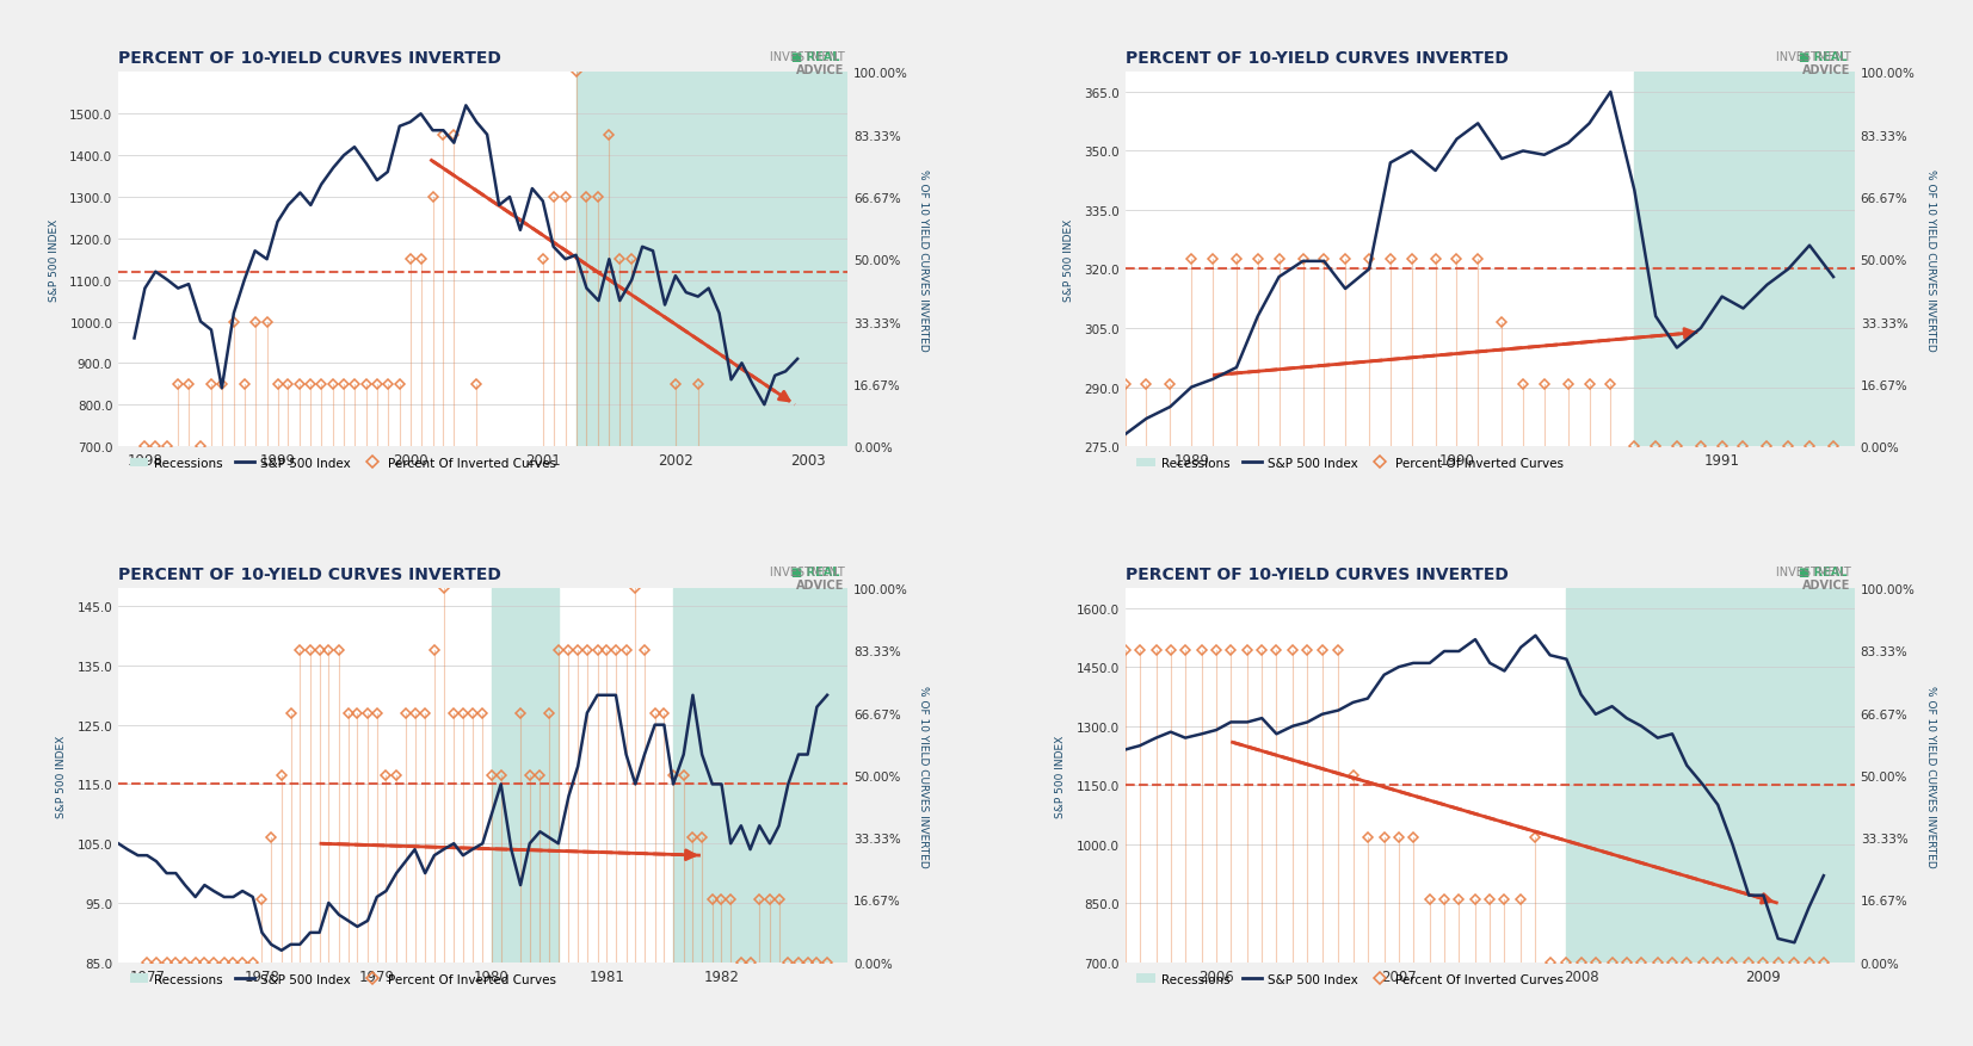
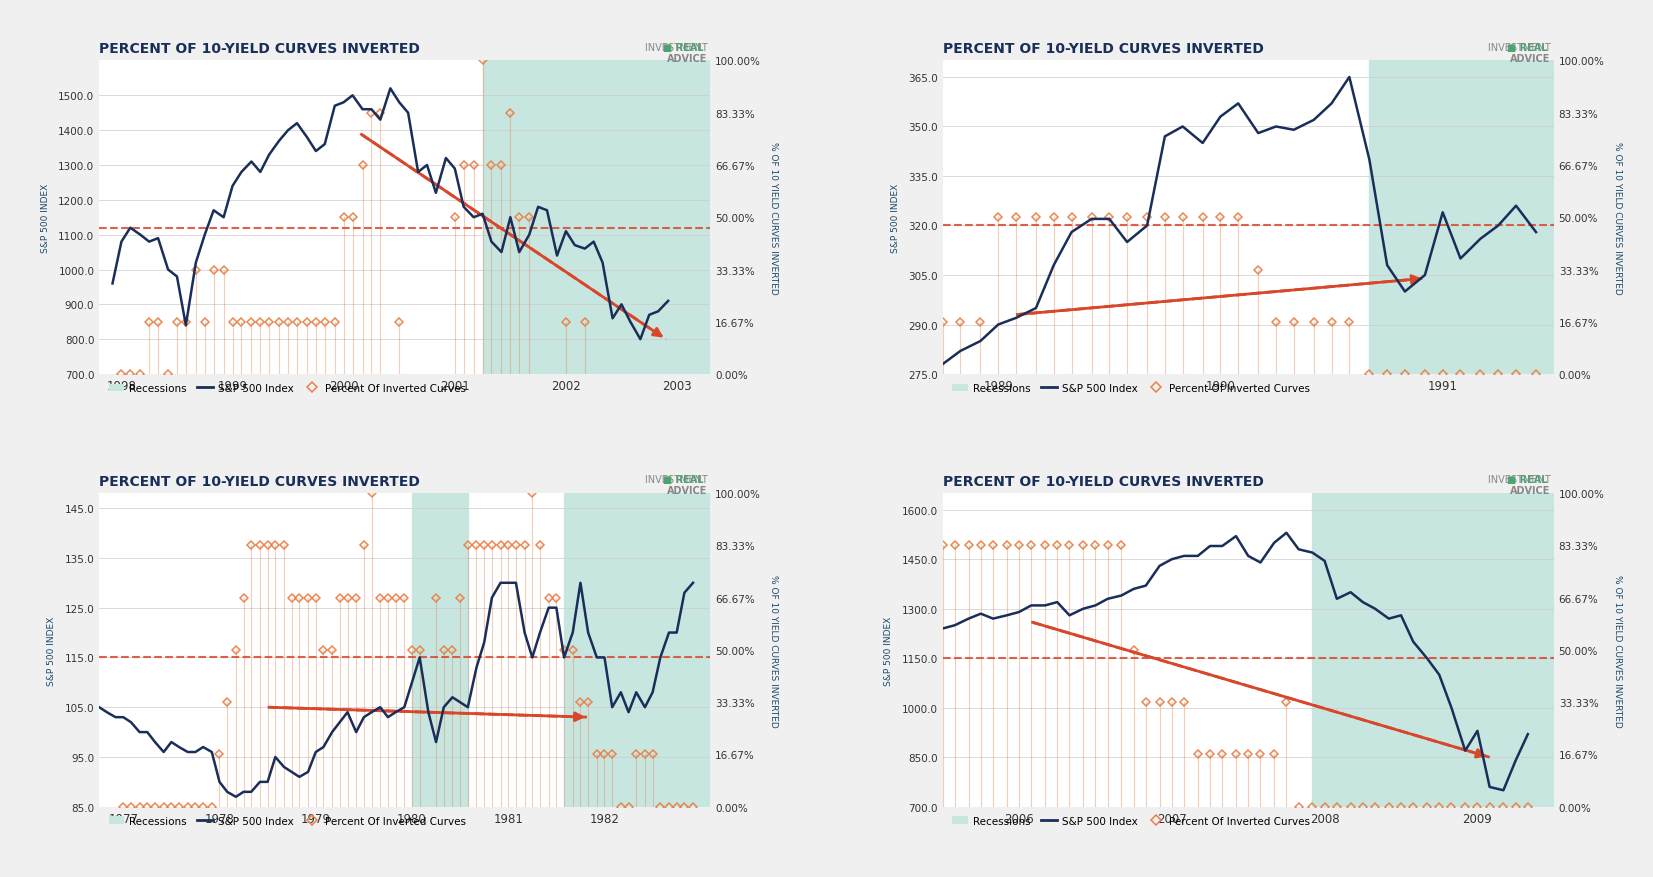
1991: 313 -> 324
2008: 1380 -> 1445
2009: 870 -> 930
